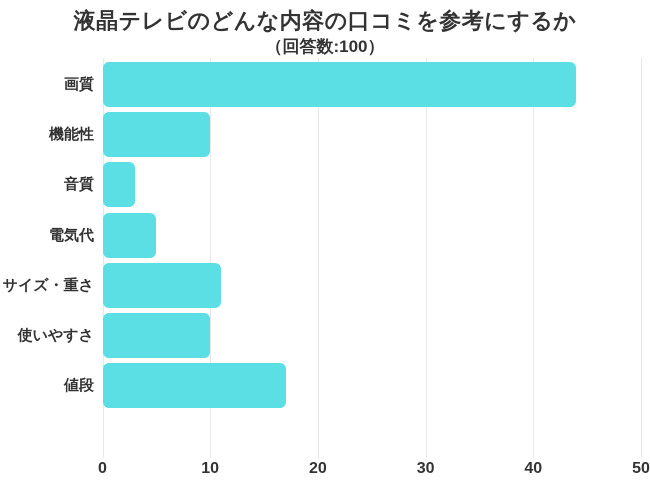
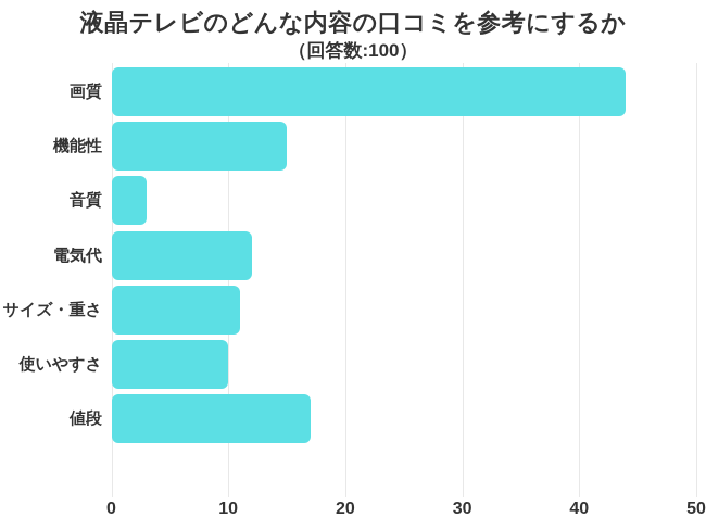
機能性: 10 -> 15
電気代: 5 -> 12
